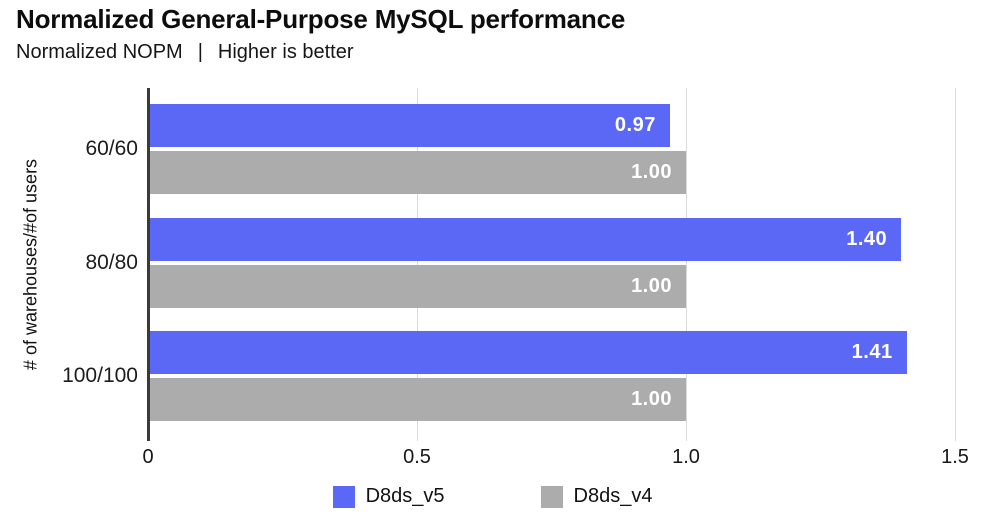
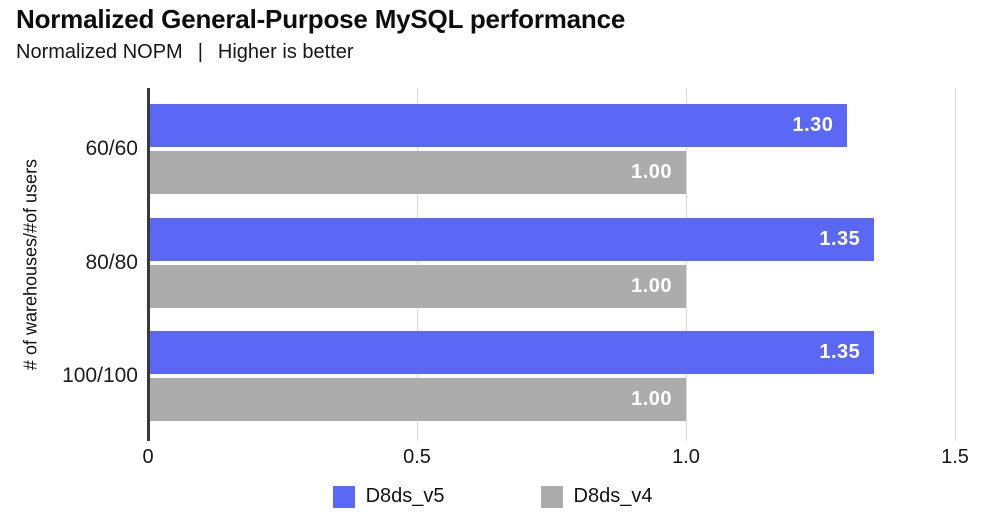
D8ds_v5/60/60: 0.97 -> 1.30
D8ds_v5/80/80: 1.40 -> 1.35
D8ds_v5/100/100: 1.41 -> 1.35
